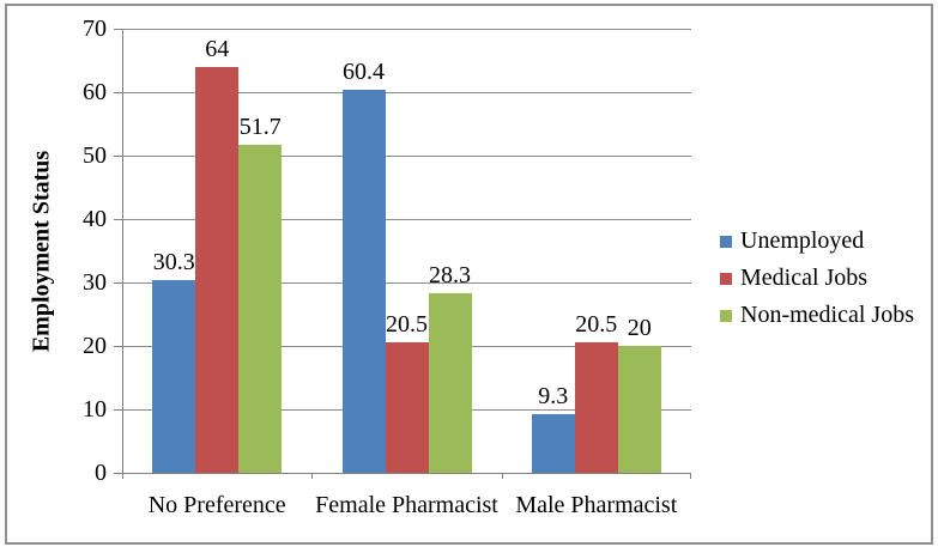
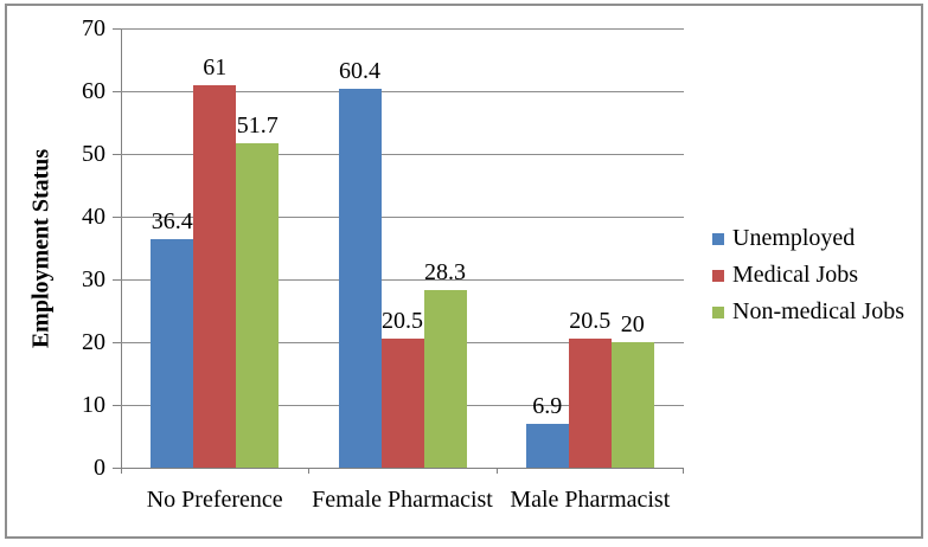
Unemployed/No Preference: 30.3 -> 36.4
Medical Jobs/No Preference: 64 -> 61
Unemployed/Male Pharmacist: 9.3 -> 6.9
